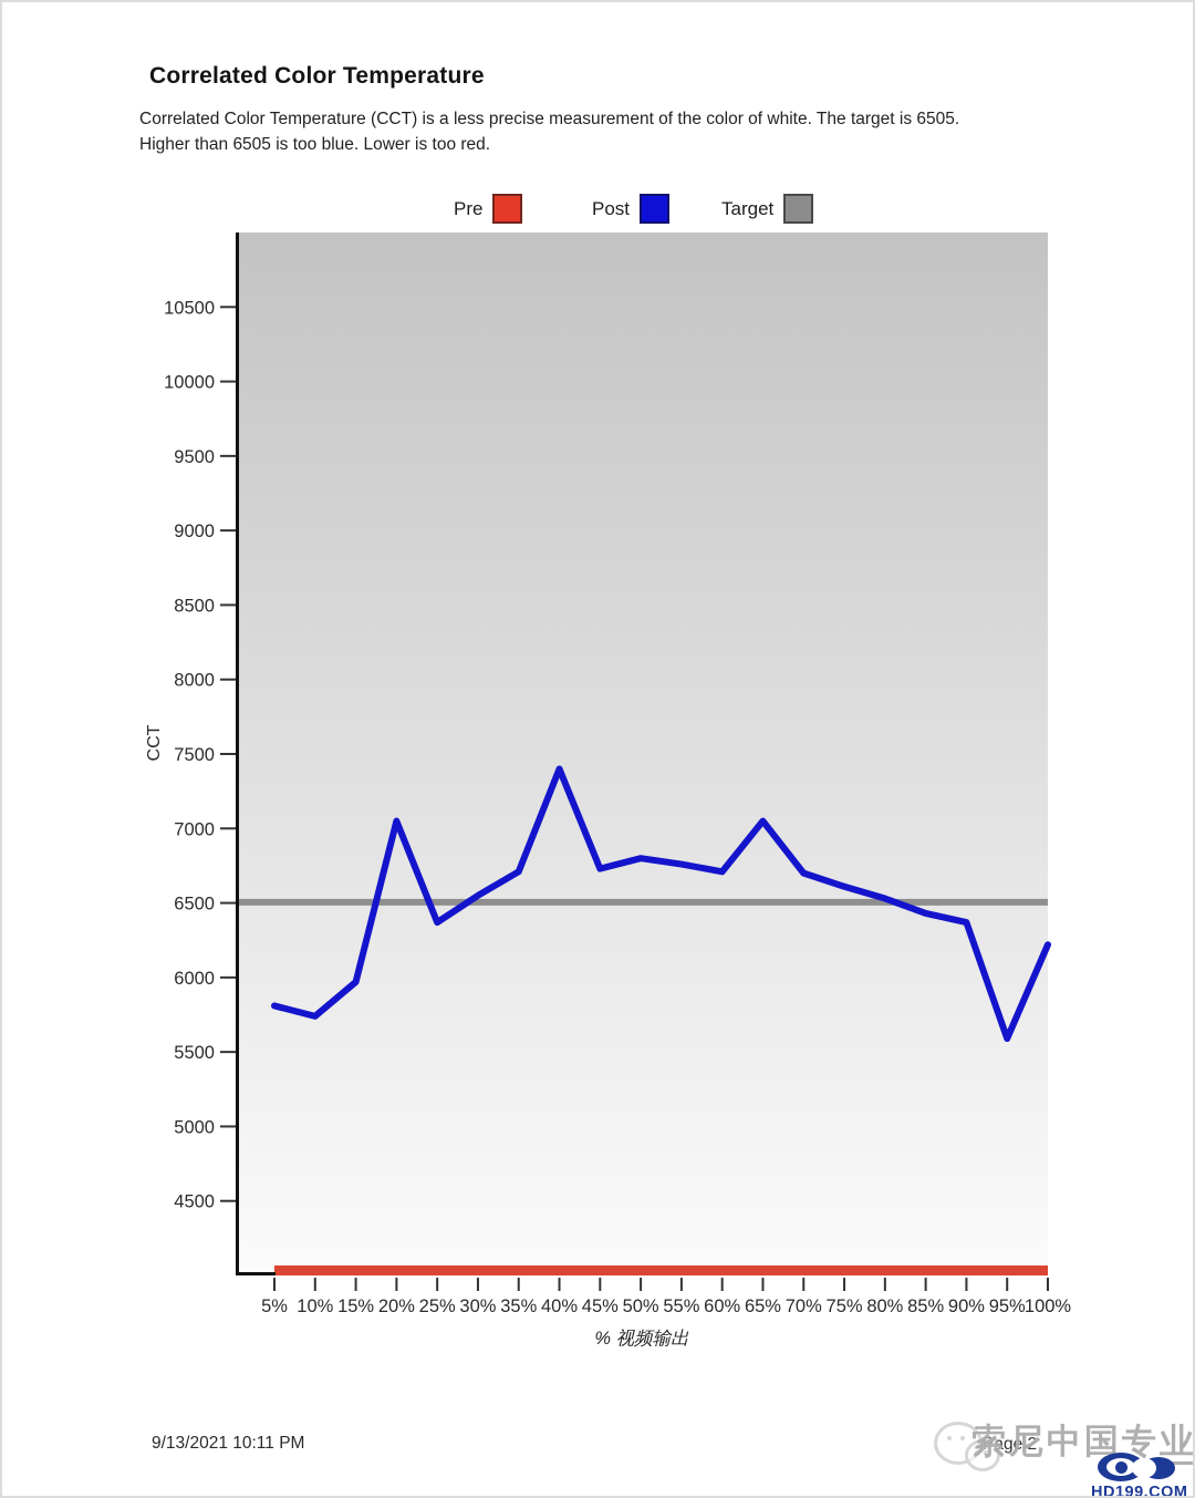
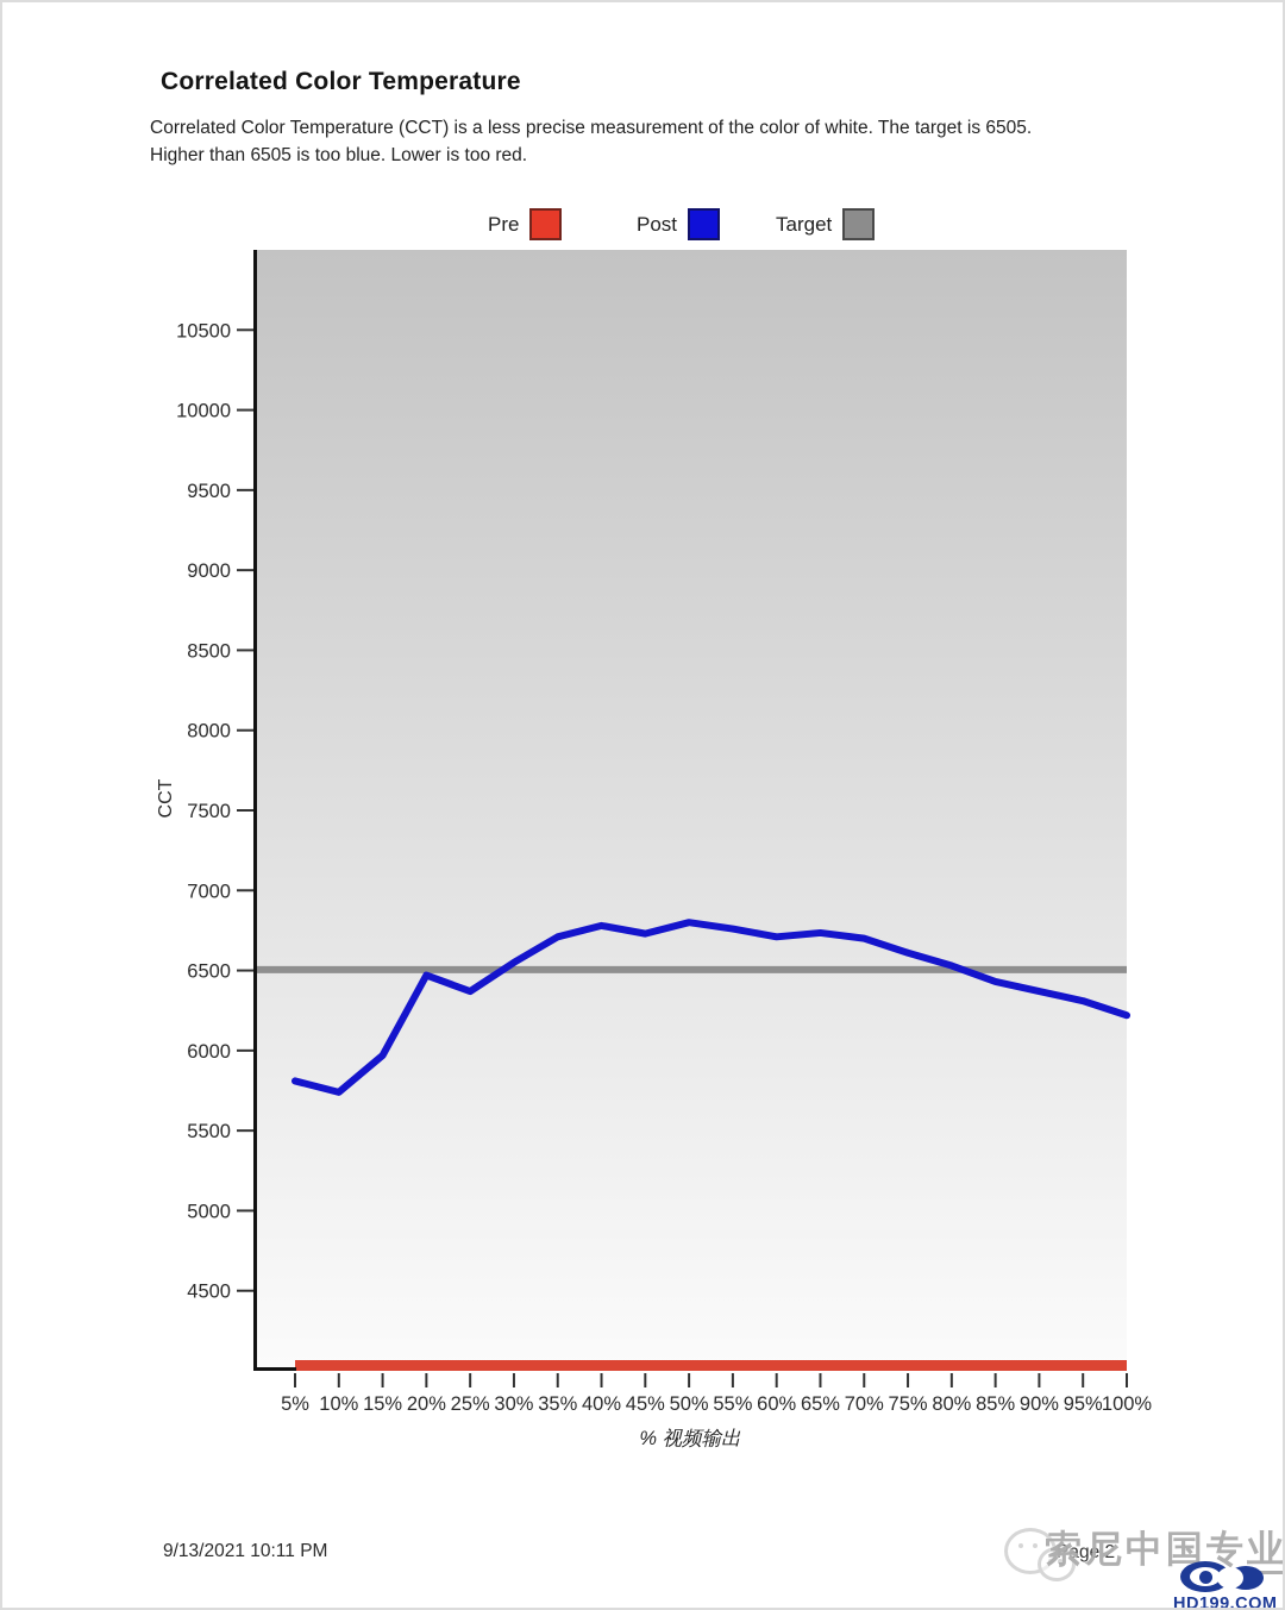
Pre/20%: 5000 -> 4000
Post/20%: 7050 -> 6470
Pre/35%: 5000 -> 4000
Post/40%: 7400 -> 6780
Post/65%: 7050 -> 6740
Post/95%: 5590 -> 6310
